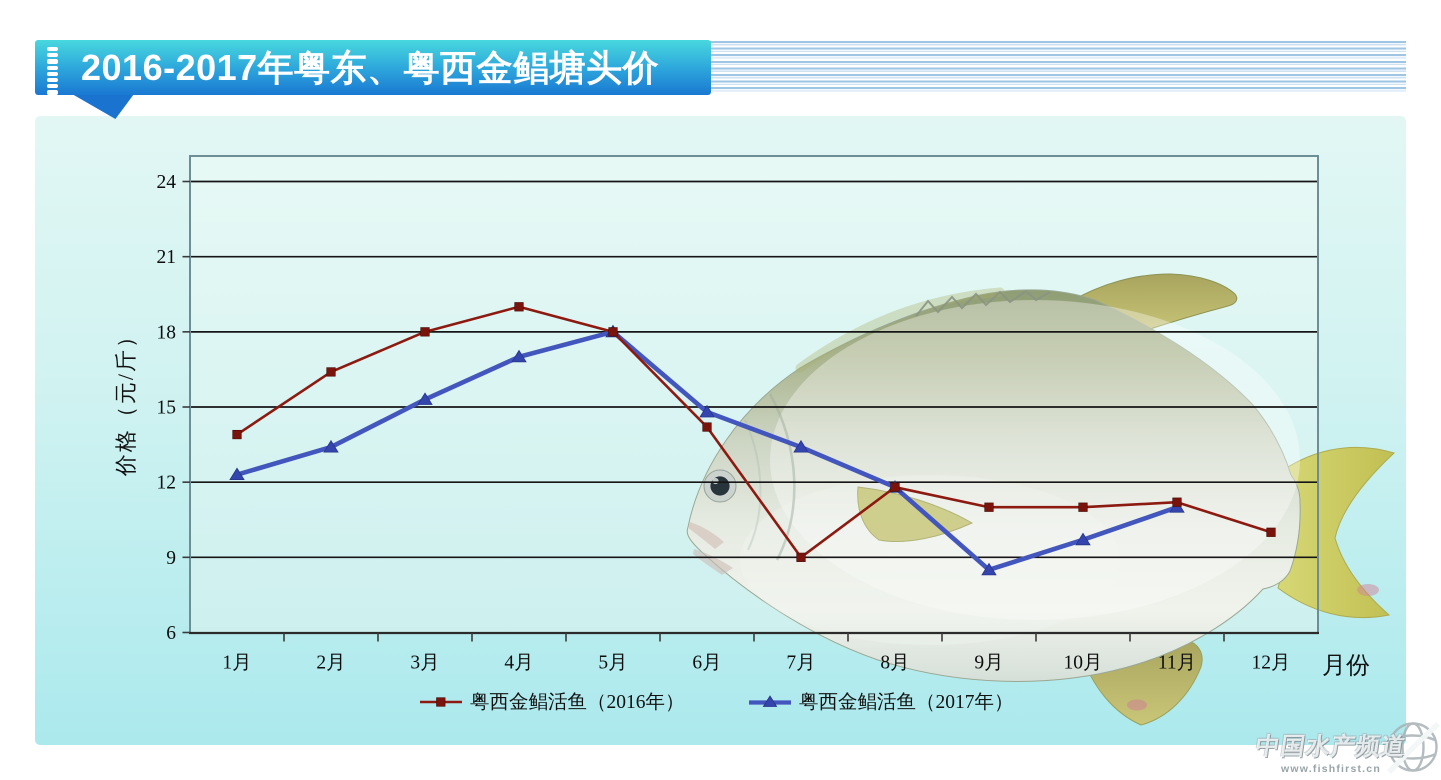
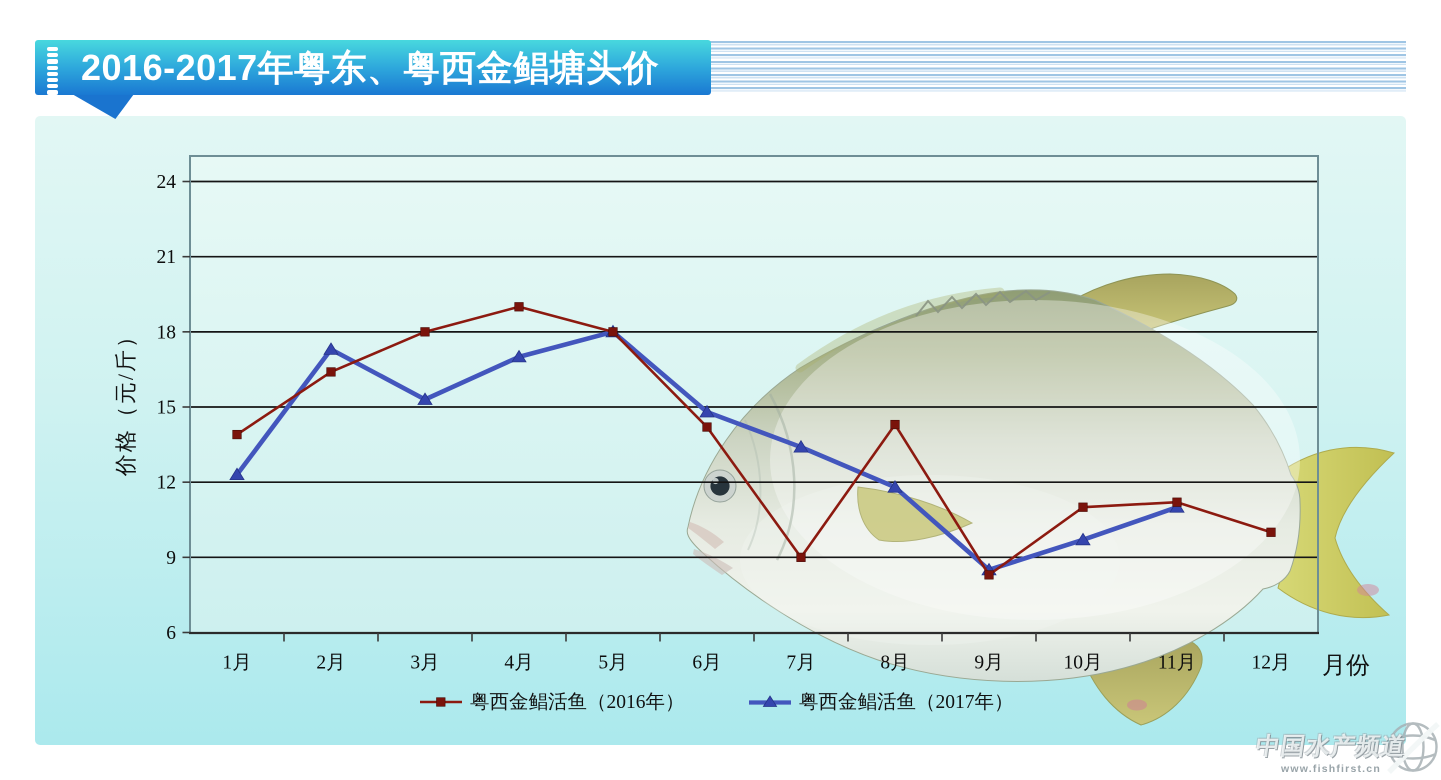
粤西金鲳活鱼（2017年）/2月: 13.4 -> 17.3
粤西金鲳活鱼（2016年）/8月: 11.8 -> 14.3
粤西金鲳活鱼（2016年）/9月: 11.0 -> 8.3
